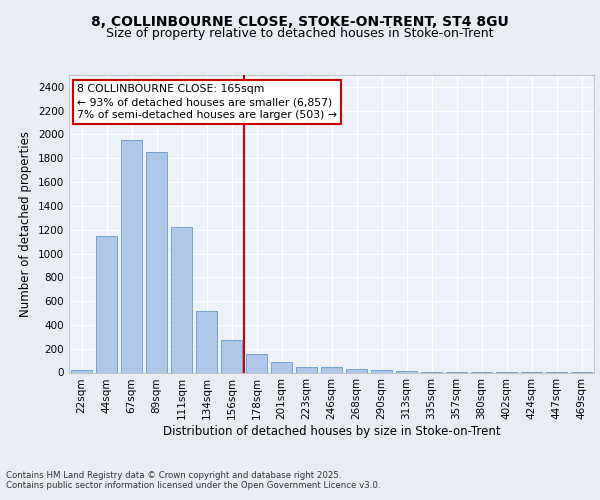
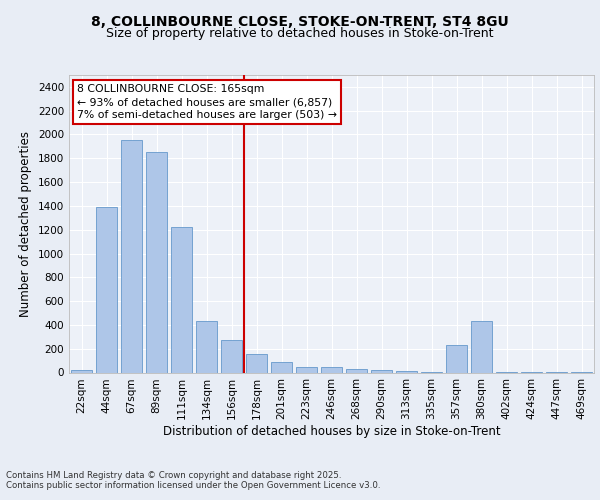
44sqm: 1150 -> 1390
134sqm: 520 -> 430
357sqm: 0 -> 230
380sqm: 0 -> 430
